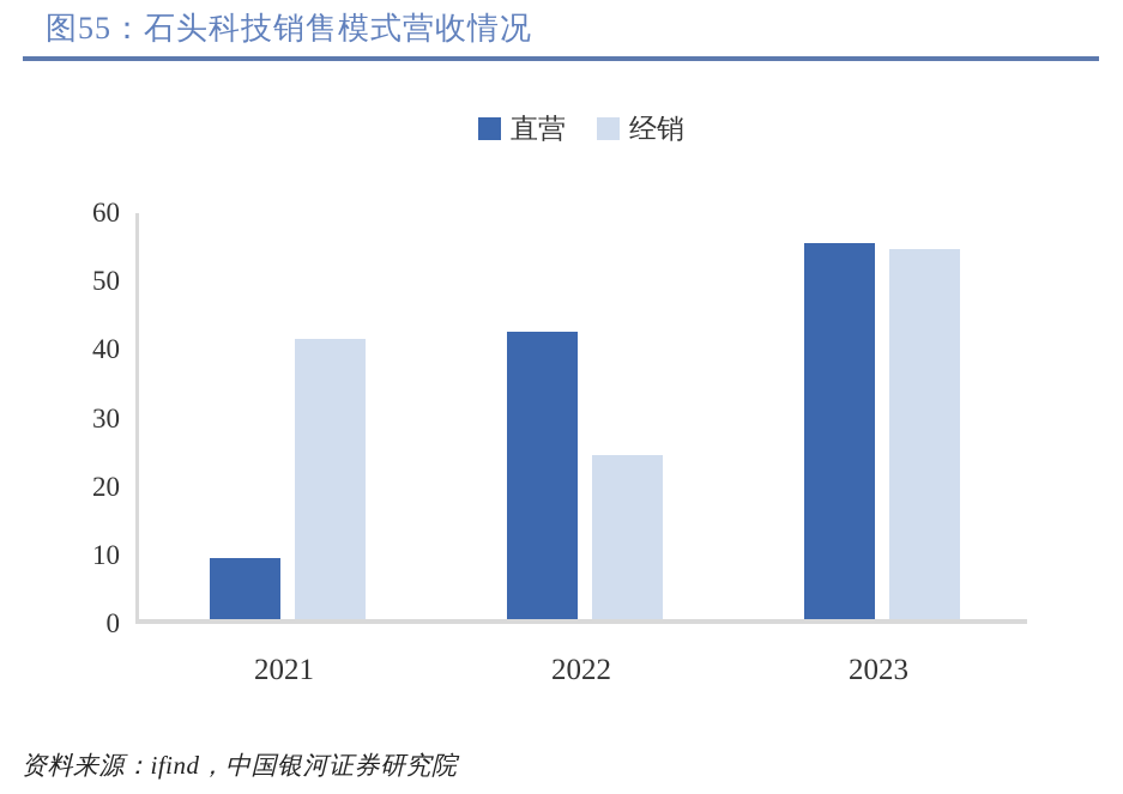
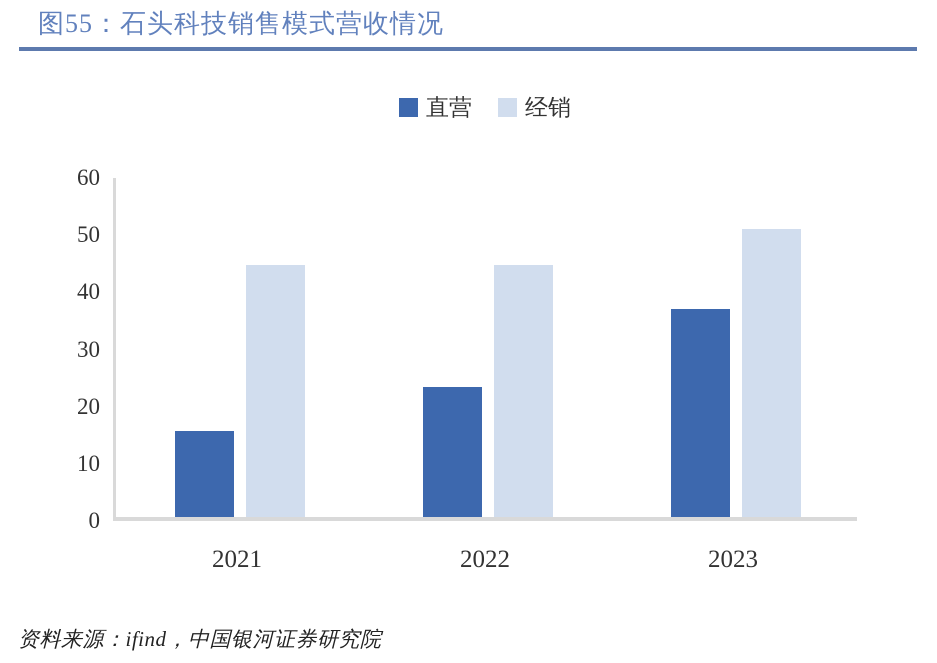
直营/2021: 9 -> 15
经销/2021: 41 -> 44
直营/2022: 42 -> 23
经销/2022: 24 -> 44
直营/2023: 55 -> 36
经销/2023: 54 -> 50
